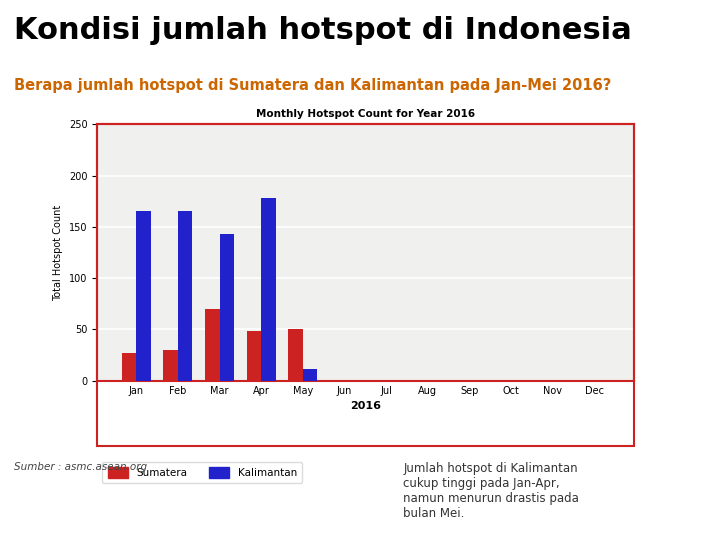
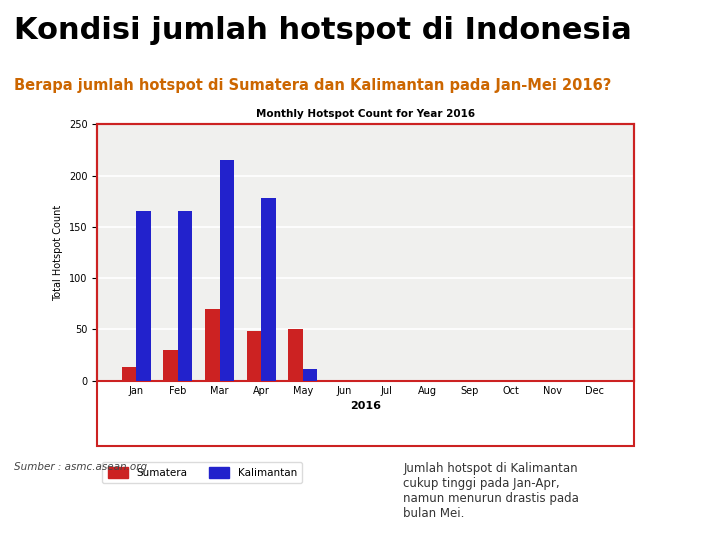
Sumatera/Jan: 27 -> 13
Kalimantan/Mar: 143 -> 215
